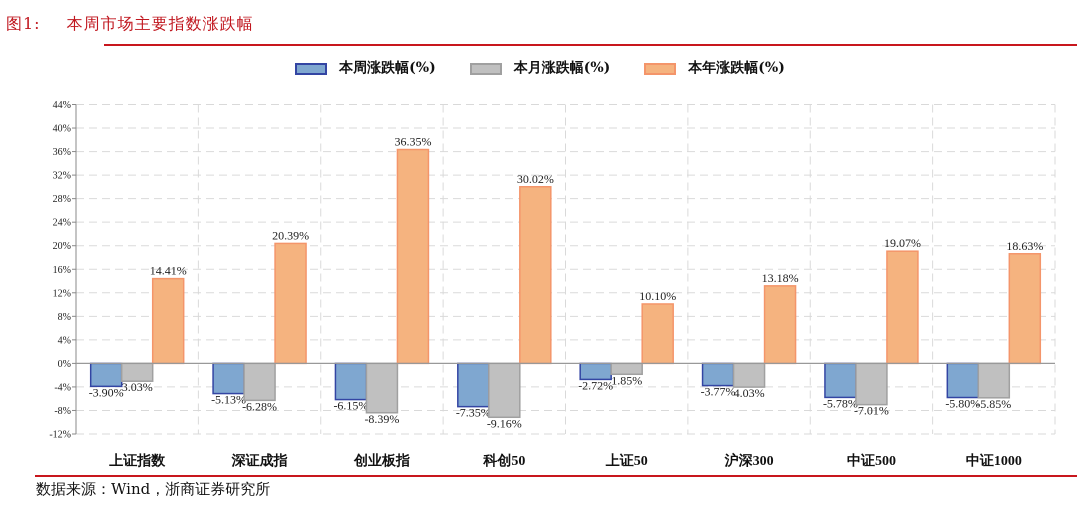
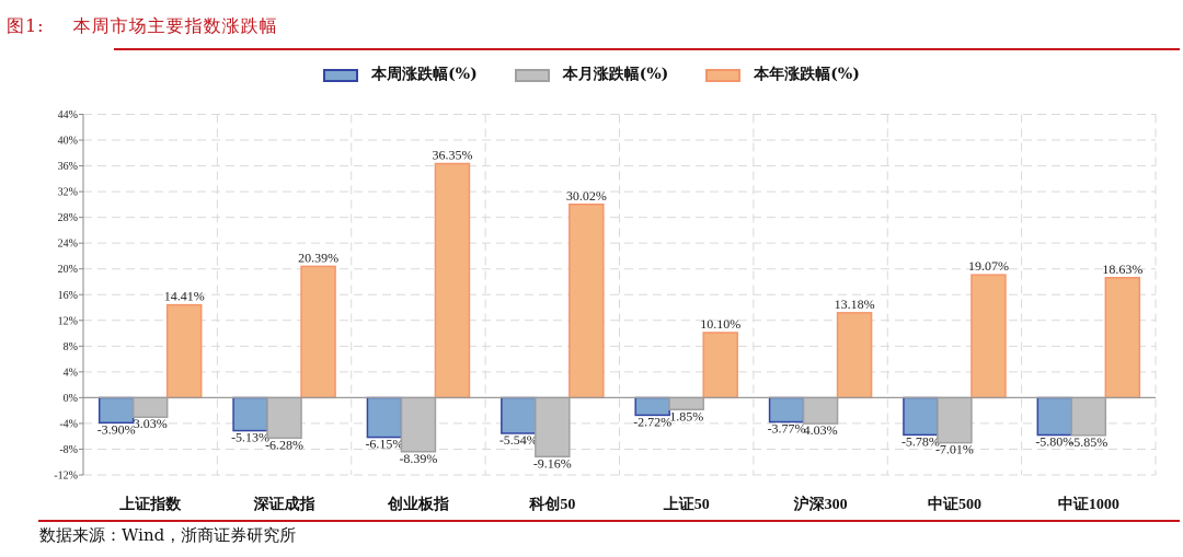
本周涨跌幅(%)/科创50: -7.35% -> -5.54%
